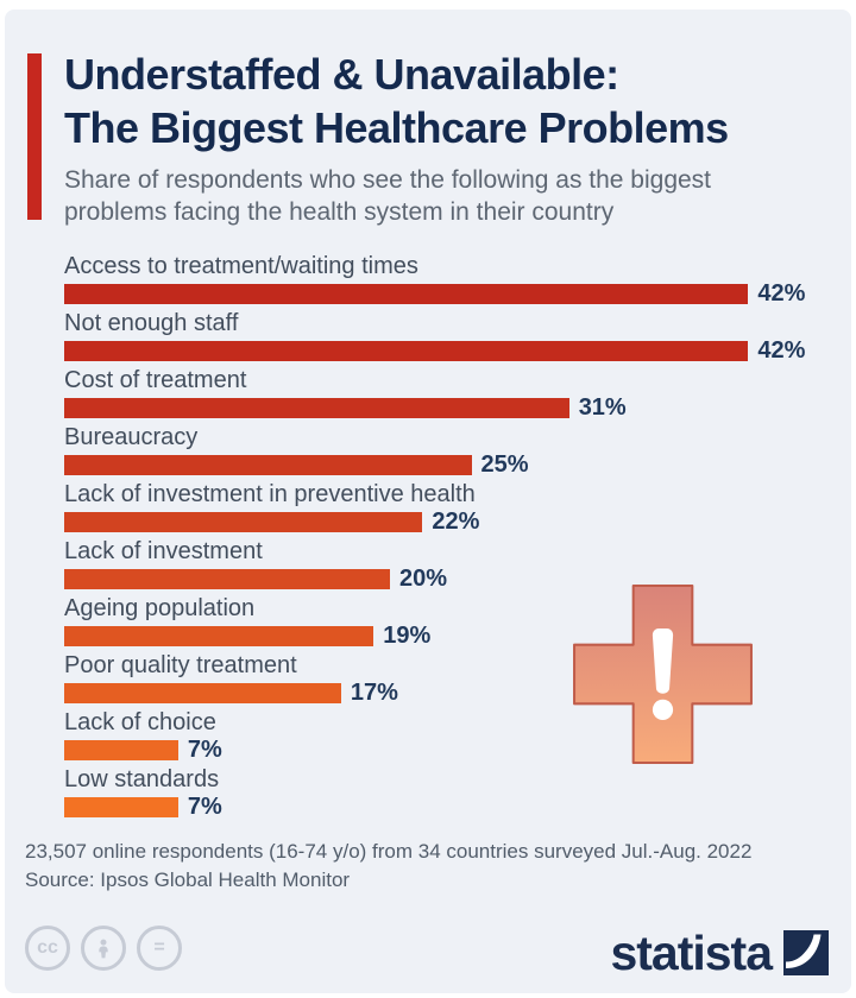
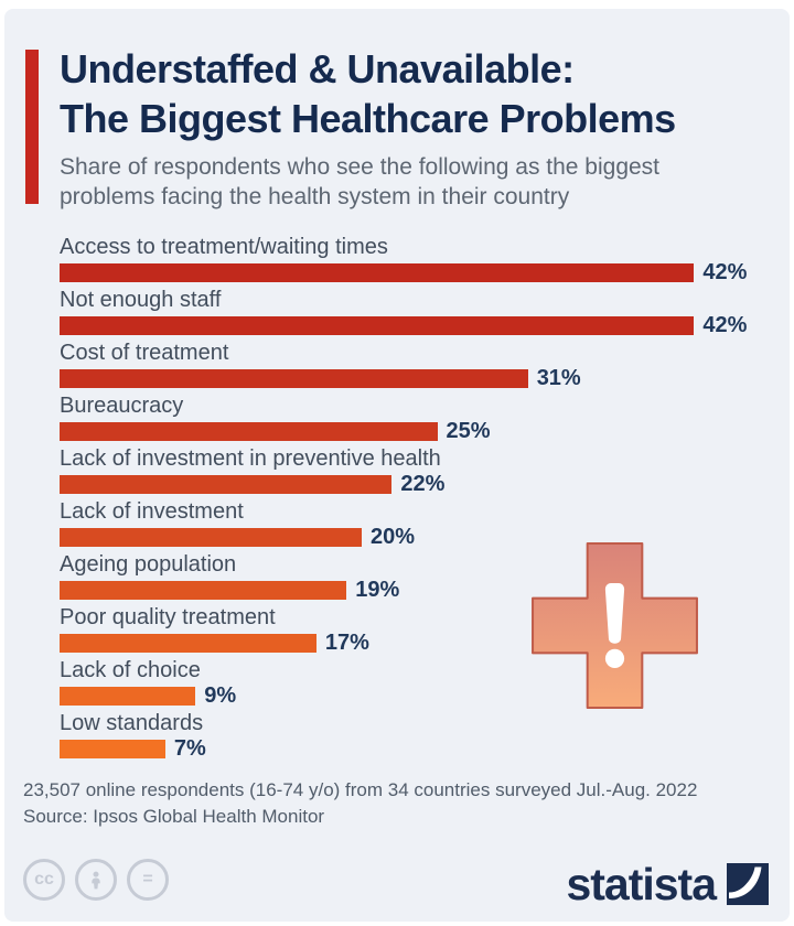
Lack of choice: 7% -> 9%
